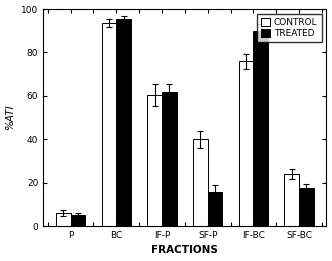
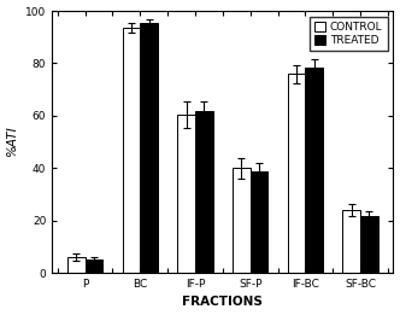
TREATED/SF-P: 15.5 -> 38.5
TREATED/IF-BC: 90.0 -> 78.5
TREATED/SF-BC: 17.5 -> 21.5
